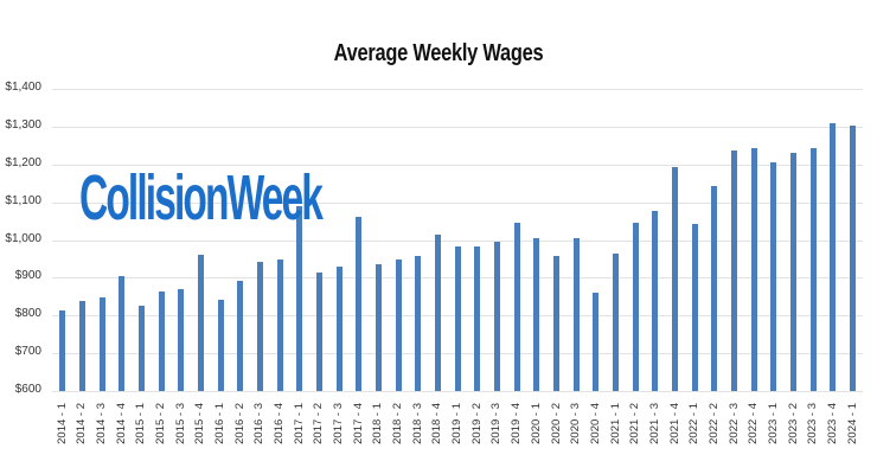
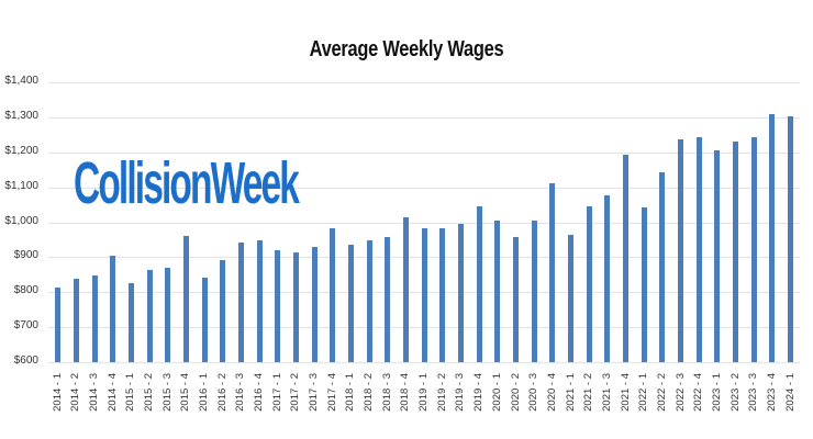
2017 - 1: $1090 -> $920
2017 - 4: $1060 -> $980
2020 - 4: $860 -> $1110
